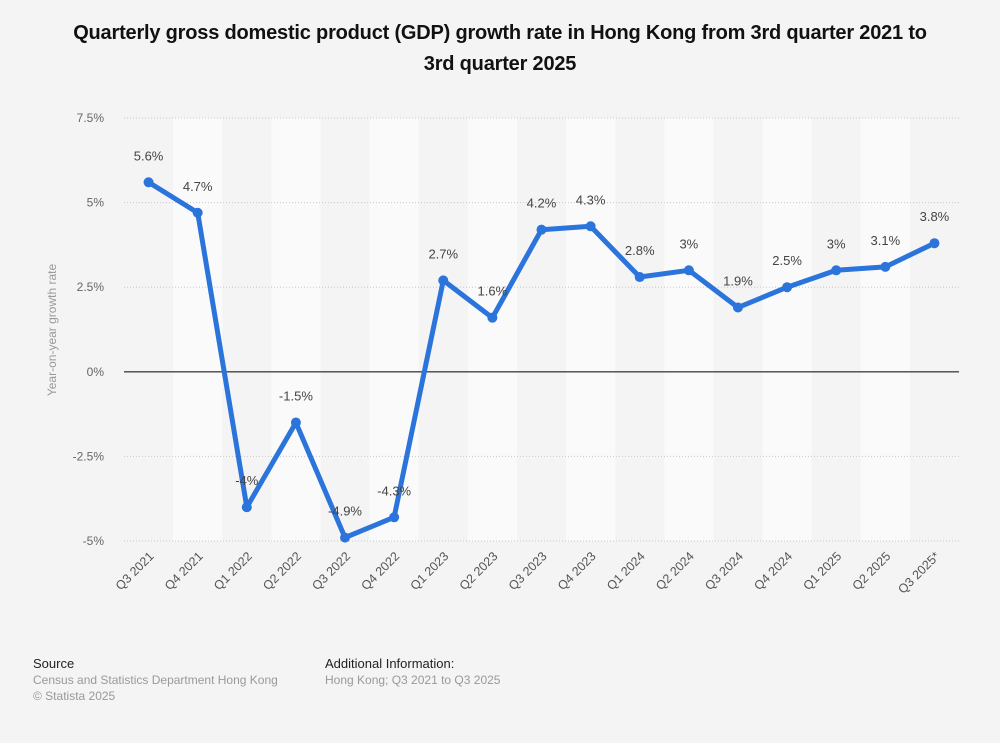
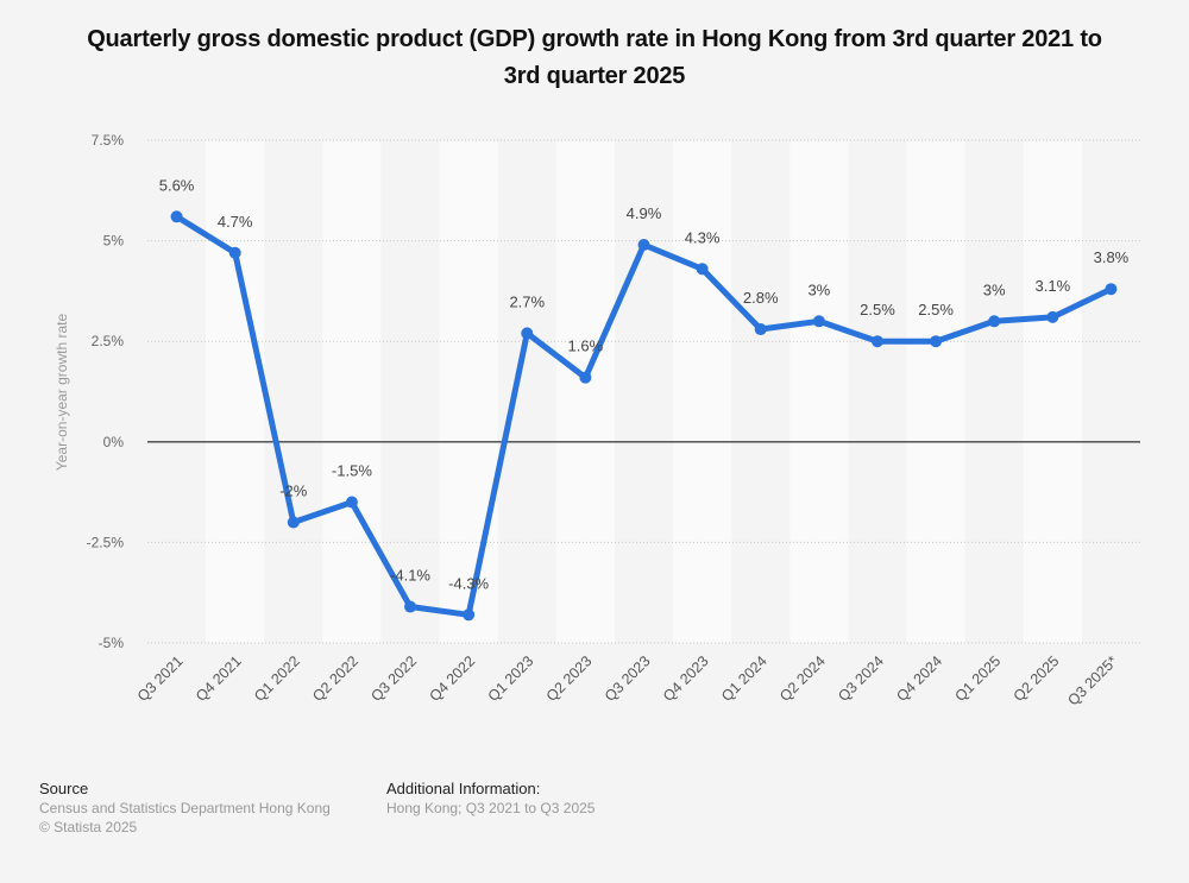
Q1 2022: -4% -> -2%
Q3 2022: -4.9% -> -4.1%
Q3 2023: 4.2% -> 4.9%
Q3 2024: 1.9% -> 2.5%
